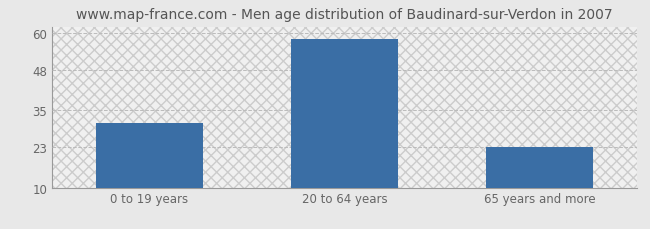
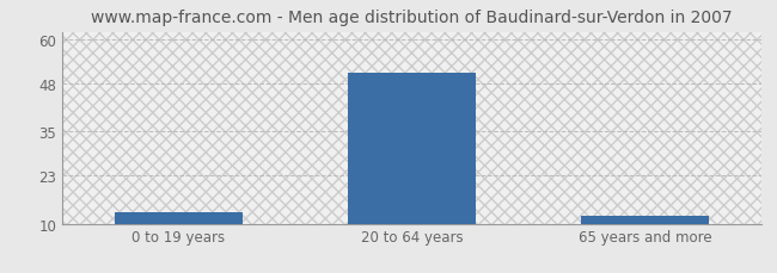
0 to 19 years: 31 -> 13
20 to 64 years: 58 -> 51
65 years and more: 23 -> 12
